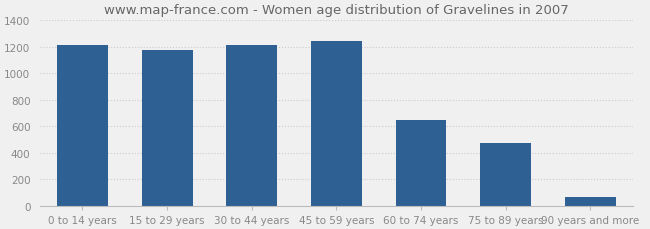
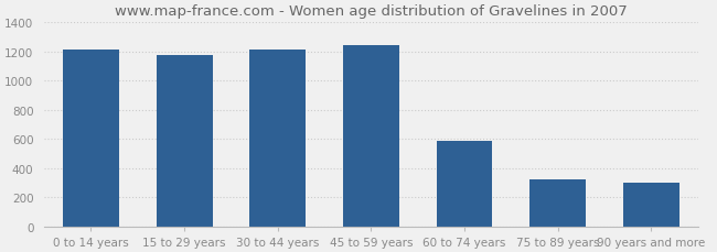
60 to 74 years: 640 -> 590
75 to 89 years: 480 -> 320
90 years and more: 60 -> 300
